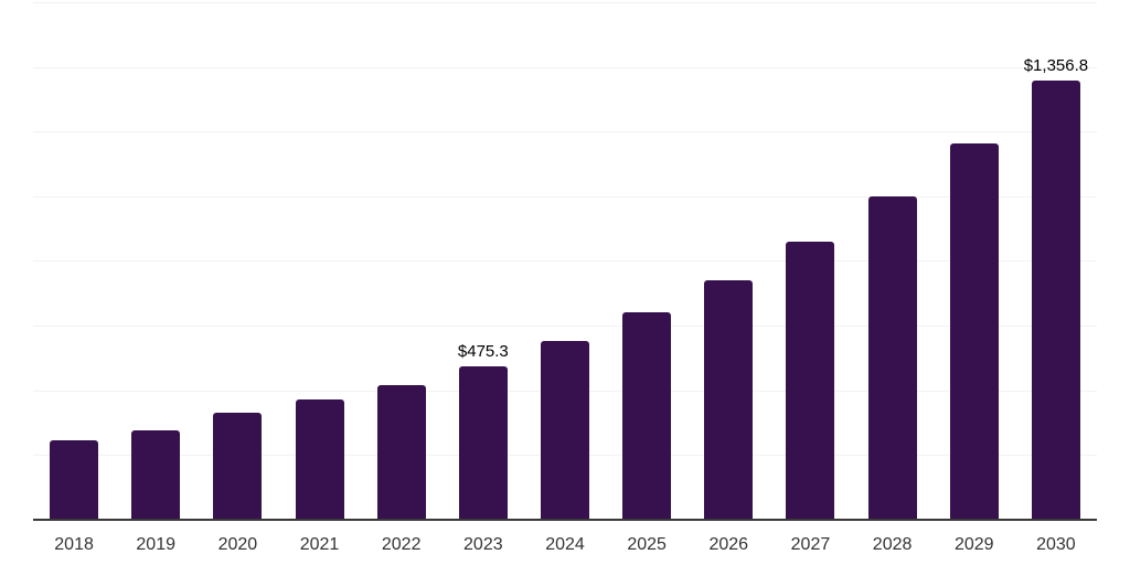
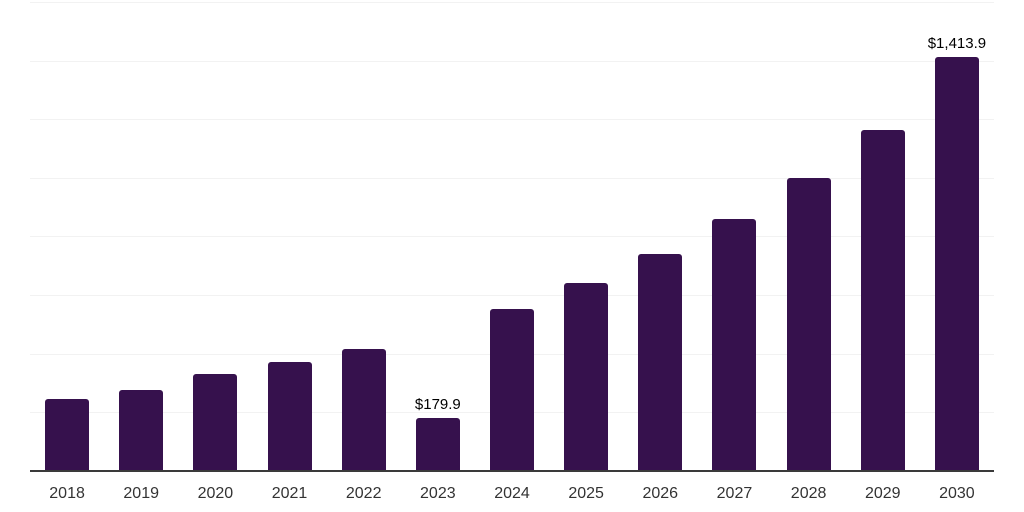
2023: $475.3 -> $179.9
2030: $1,356.8 -> $1,413.9
